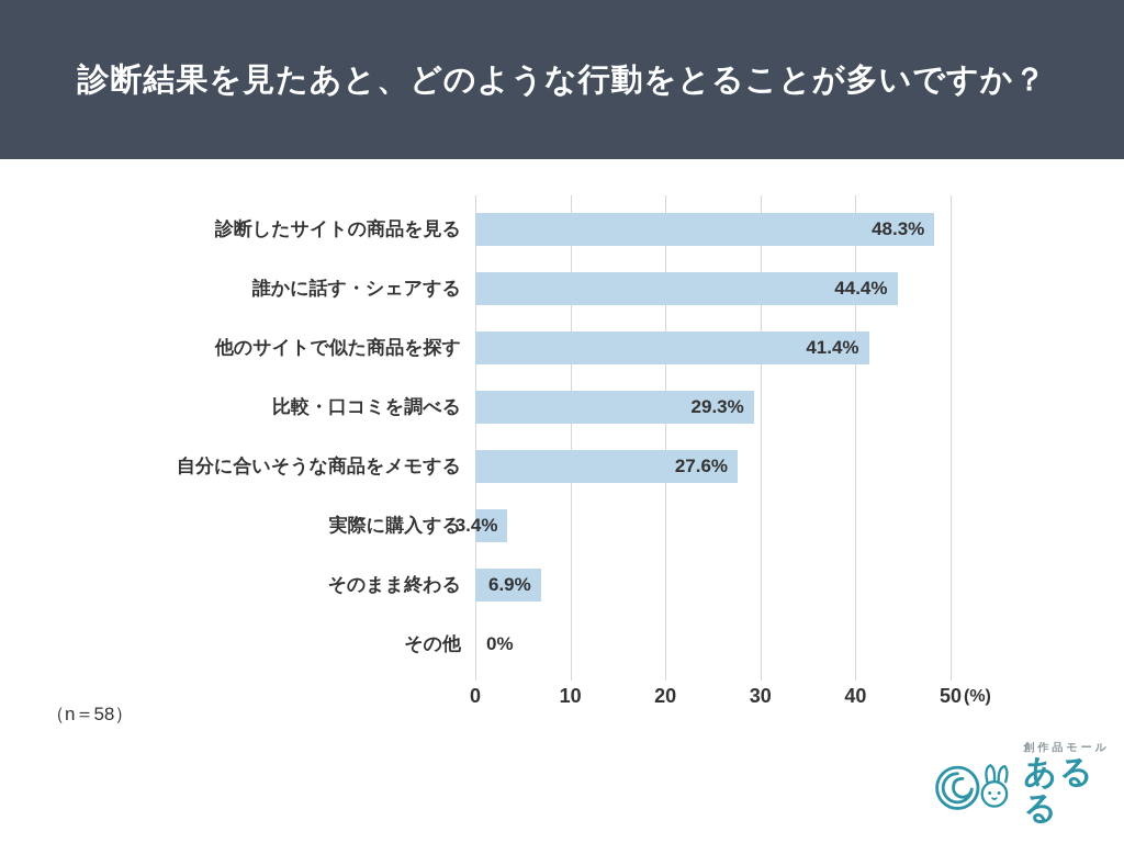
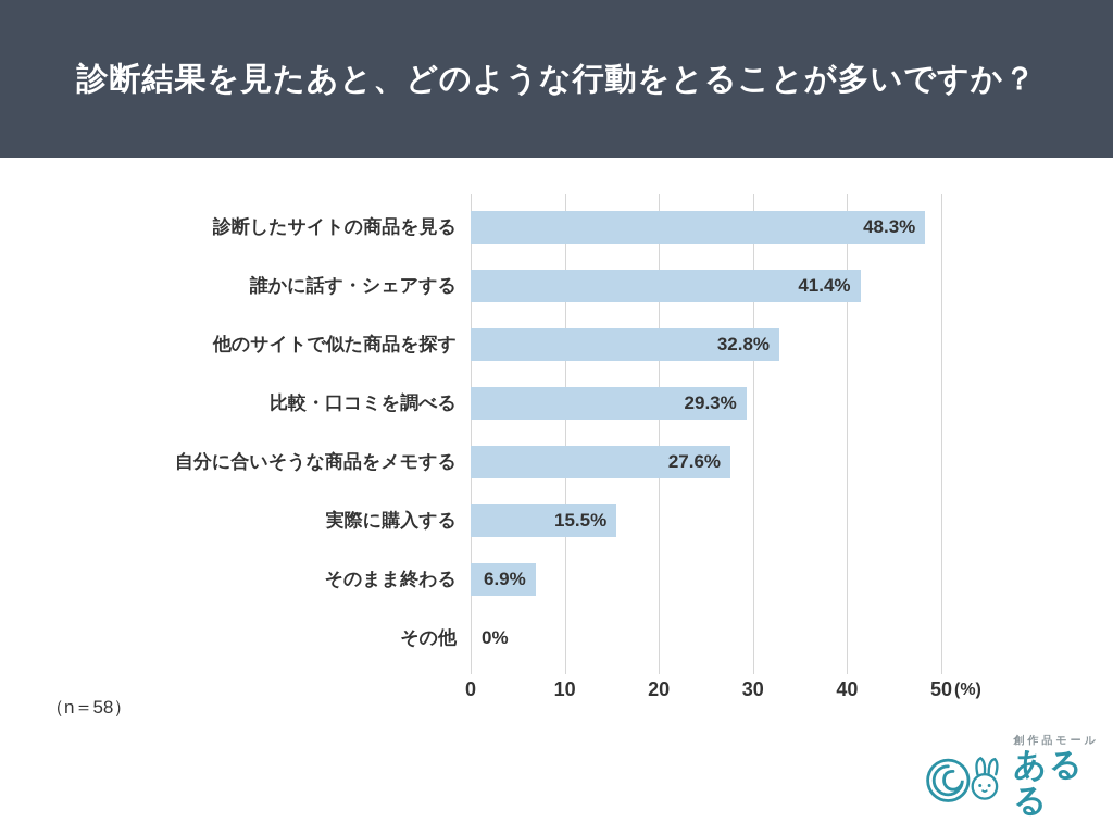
誰かに話す・シェアする: 44.4% -> 41.4%
他のサイトで似た商品を探す: 41.4% -> 32.8%
実際に購入する: 3.4% -> 15.5%
